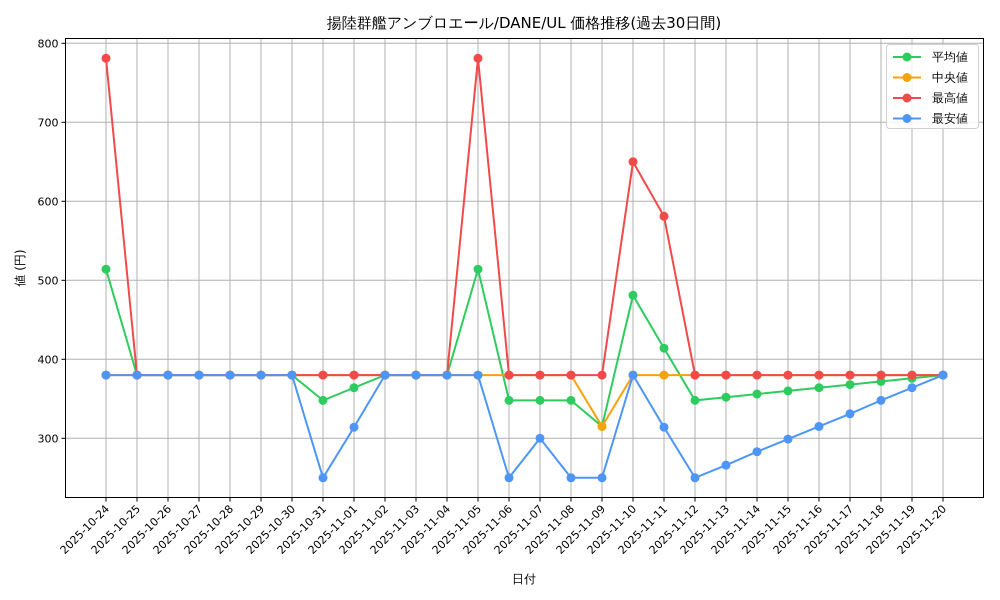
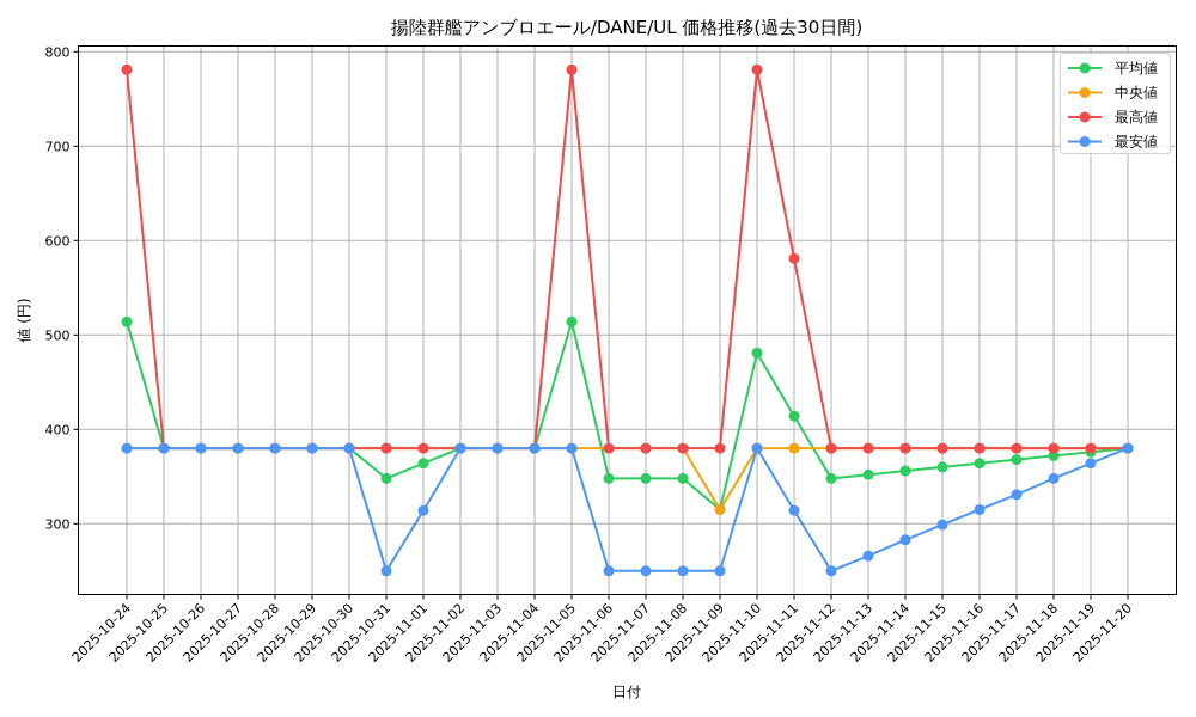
最安値/2025-11-07: 300 -> 250
最高値/2025-11-10: 650 -> 780
